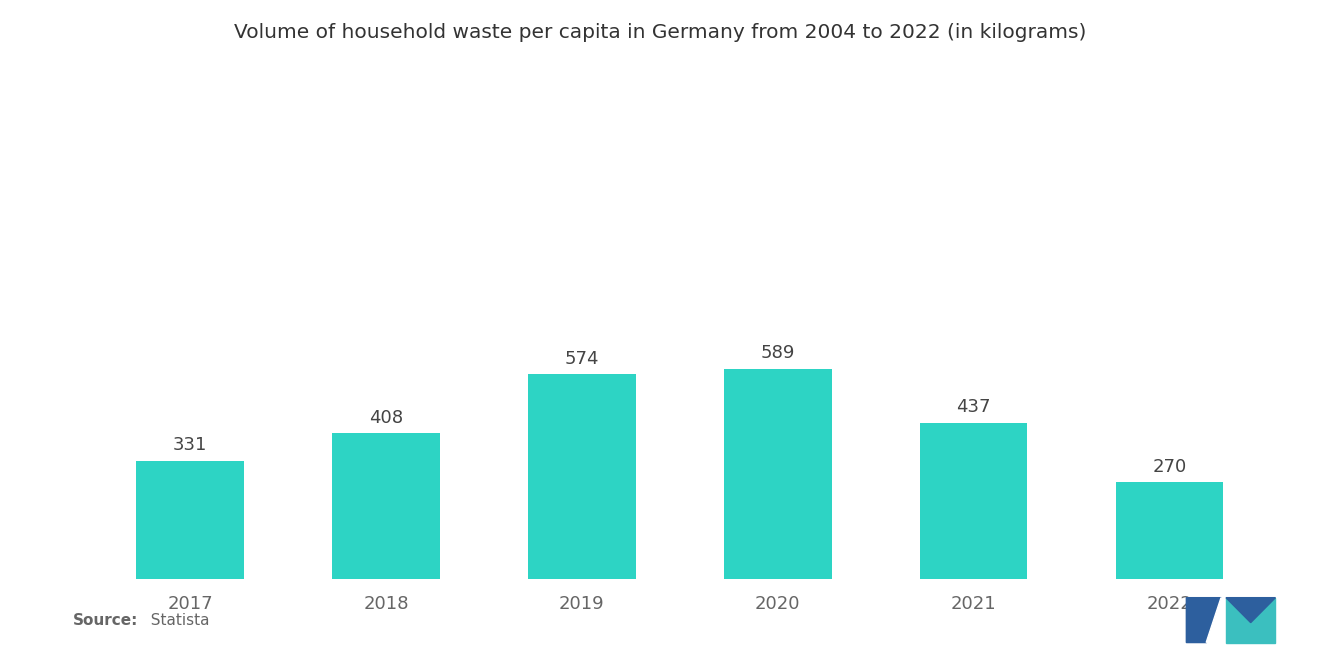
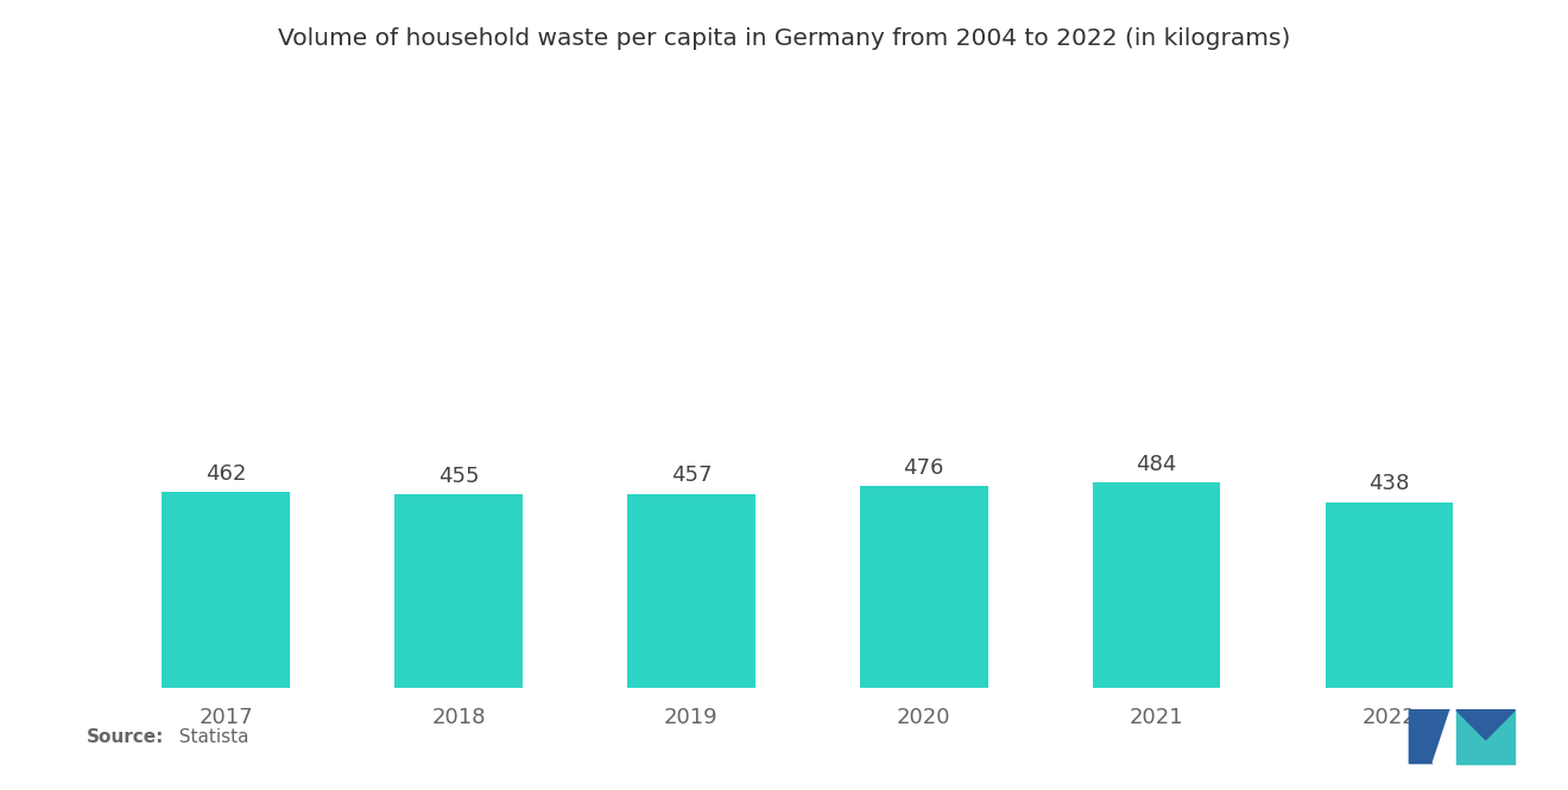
2017: 331 -> 462
2018: 408 -> 455
2019: 574 -> 457
2020: 589 -> 476
2021: 437 -> 484
2022: 270 -> 438
